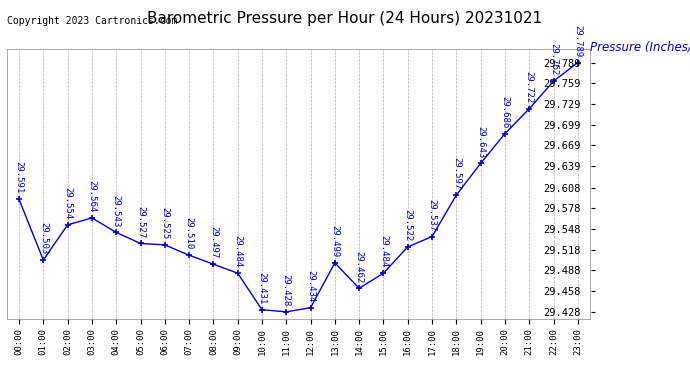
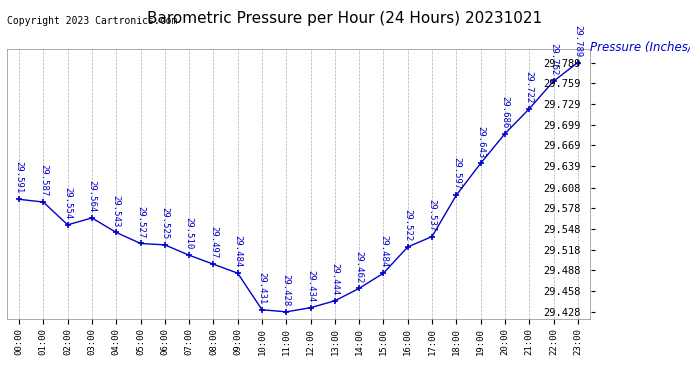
01:00: 29.503 -> 29.587
13:00: 29.499 -> 29.444
